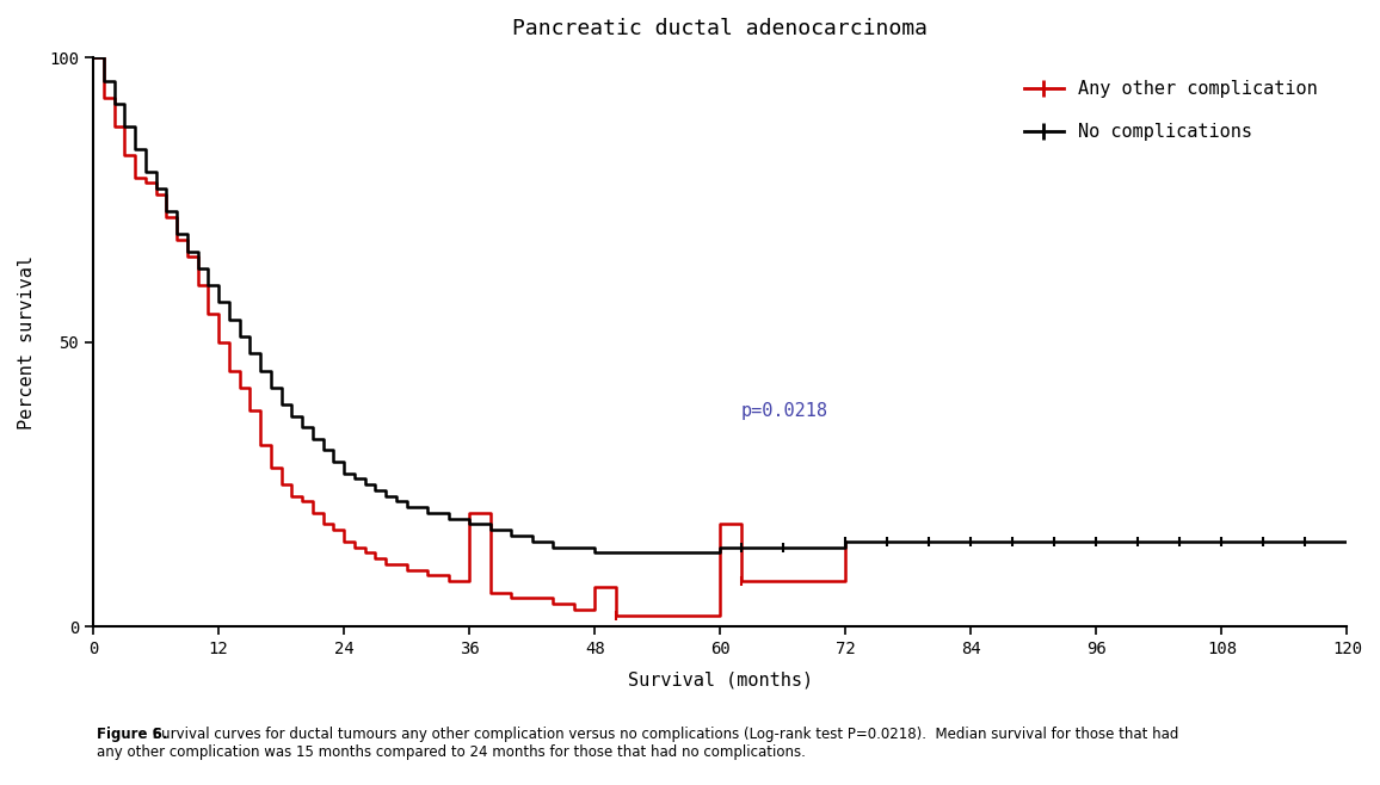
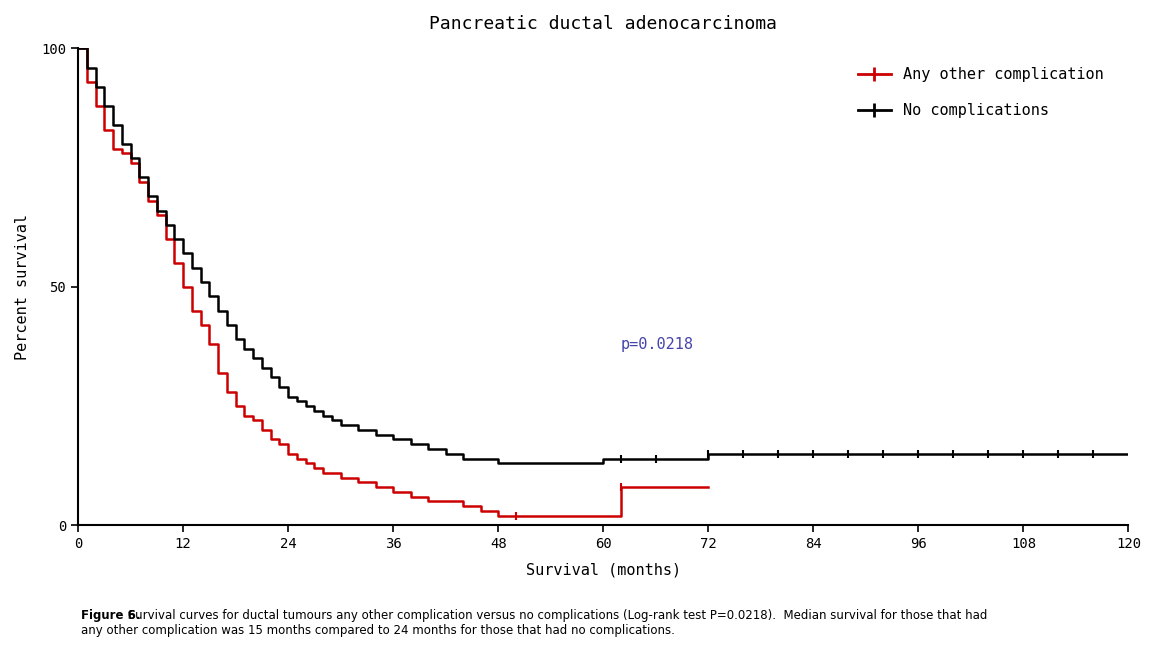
Any other complication/36: 20 -> 7
Any other complication/48: 7 -> 2
Any other complication/60: 18 -> 2
Any other complication/72: 15 -> 8
